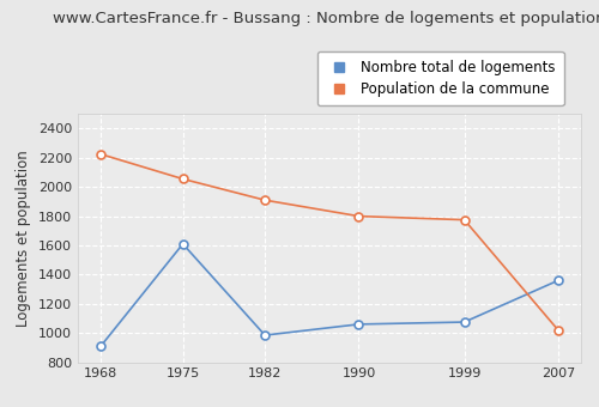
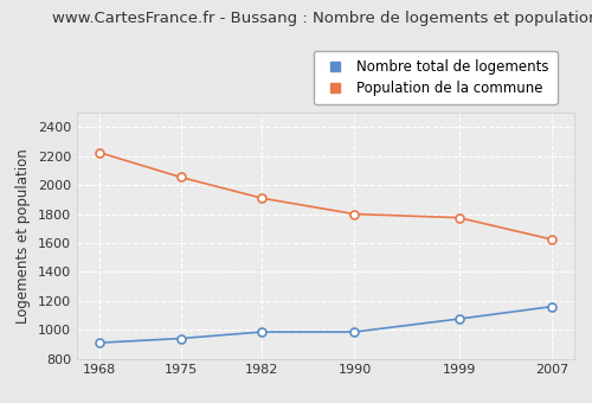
Nombre total de logements/1975: 1610 -> 940
Nombre total de logements/1990: 1060 -> 980
Nombre total de logements/2007: 1360 -> 1160
Population de la commune/2007: 1020 -> 1620
